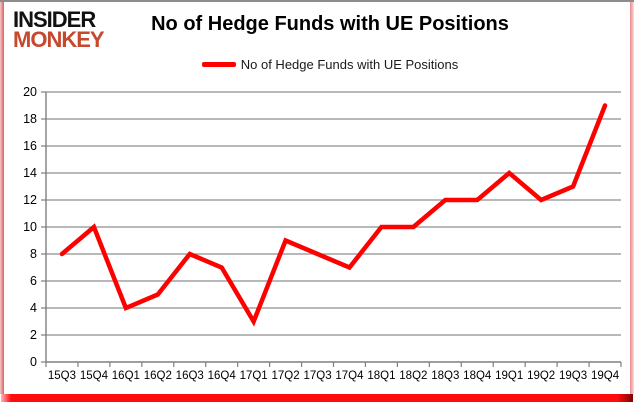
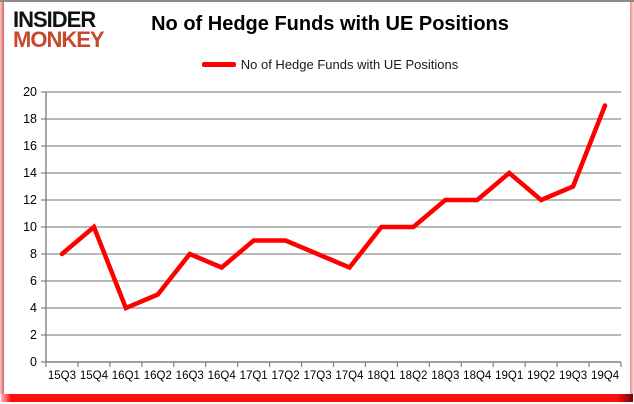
17Q1: 3 -> 9
